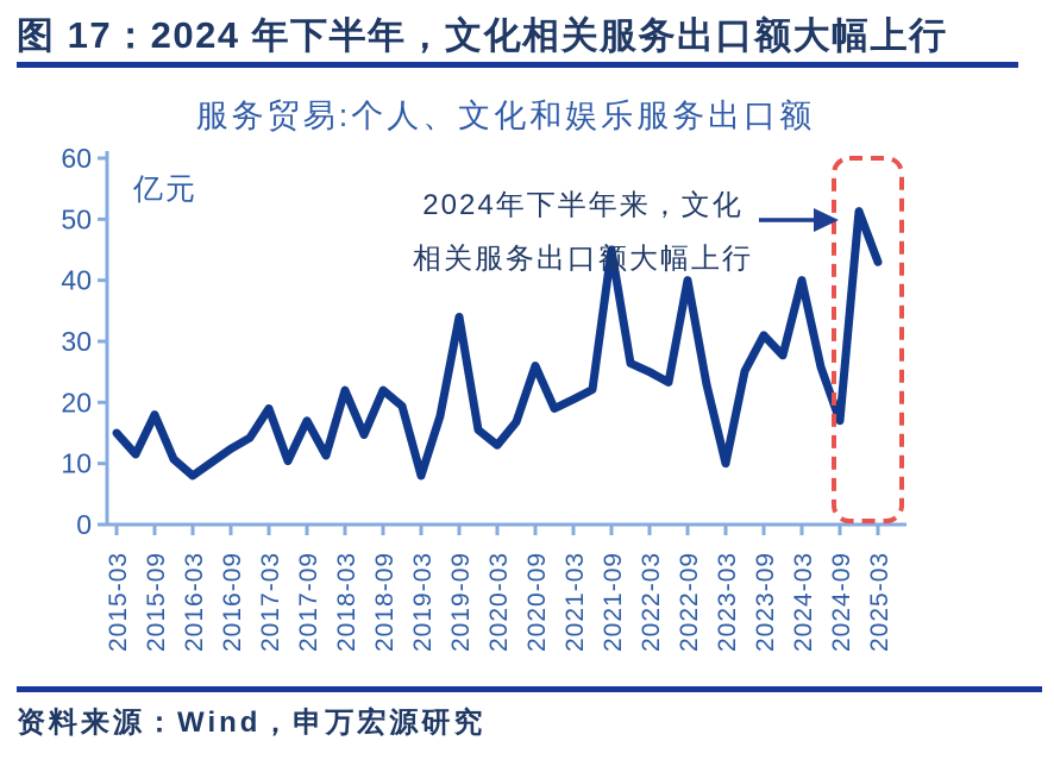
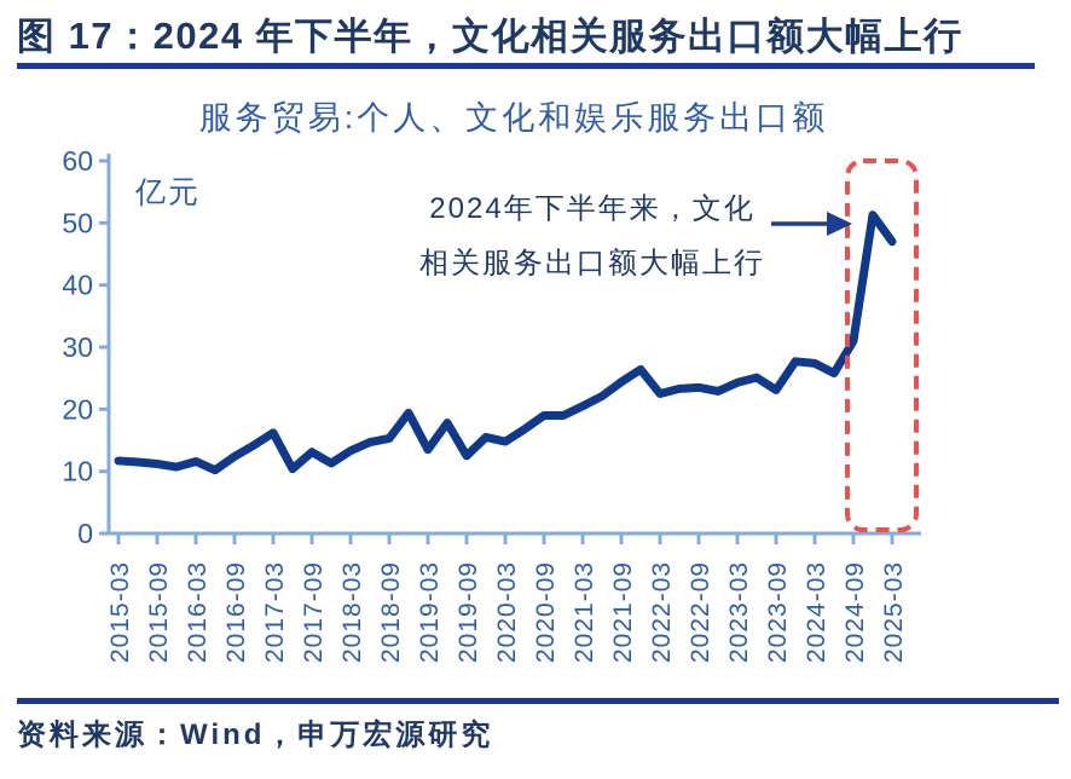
2015-03: 15 -> 12
2015-09: 18 -> 11
2016-03: 8 -> 12
2017-03: 19 -> 16
2017-09: 17 -> 13
2018-03: 22 -> 13
2018-09: 22 -> 15
2019-03: 8 -> 14
2019-09: 34 -> 12
2020-03: 13 -> 15
2020-09: 26 -> 19
2021-09: 45 -> 24
2022-03: 25 -> 22
2022-09: 40 -> 24
2023-03: 10 -> 24
2023-09: 31 -> 23
2024-03: 40 -> 27
2024-09: 17 -> 31
2025-03: 43 -> 47
